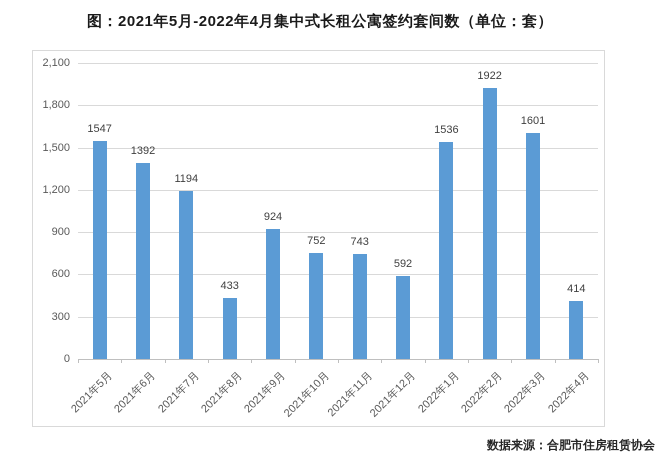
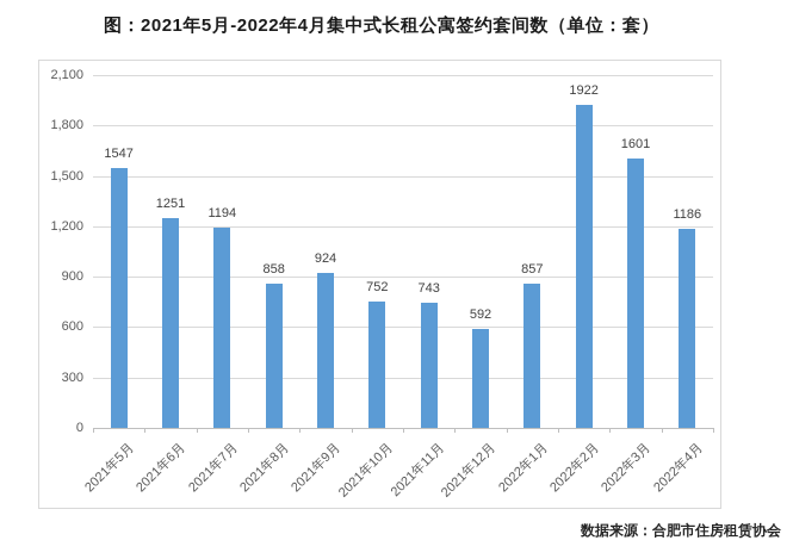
2021年6月: 1392 -> 1251
2021年8月: 433 -> 858
2022年1月: 1536 -> 857
2022年4月: 414 -> 1186
